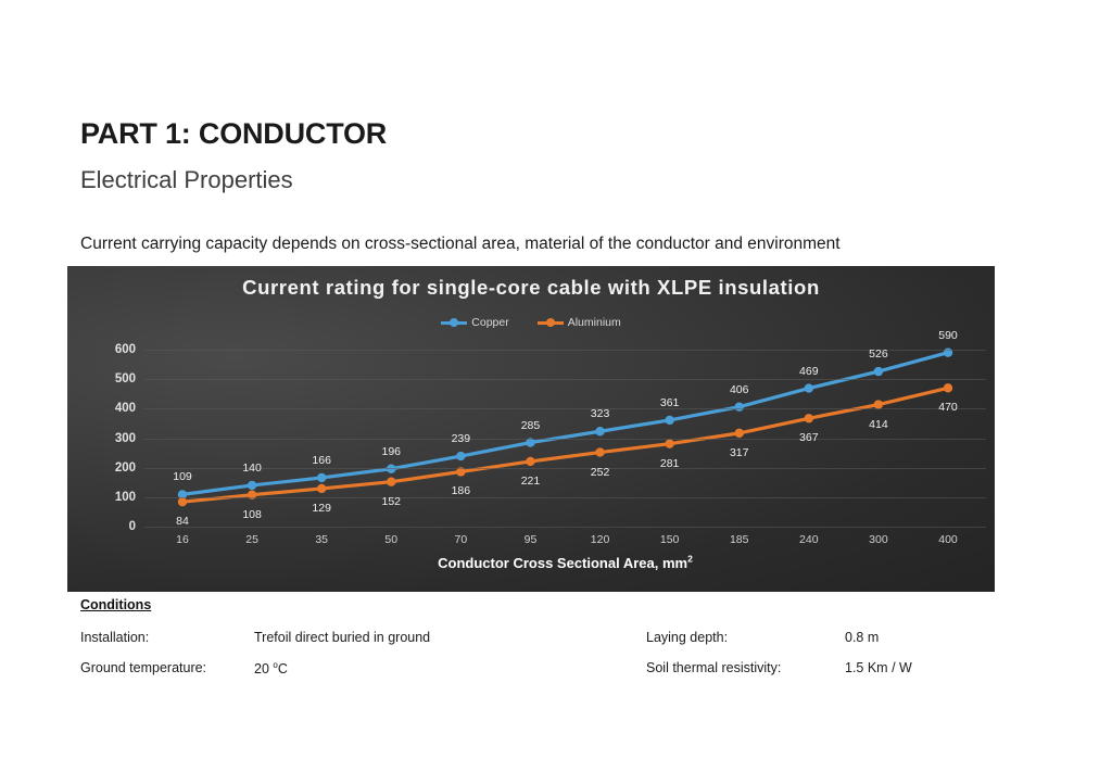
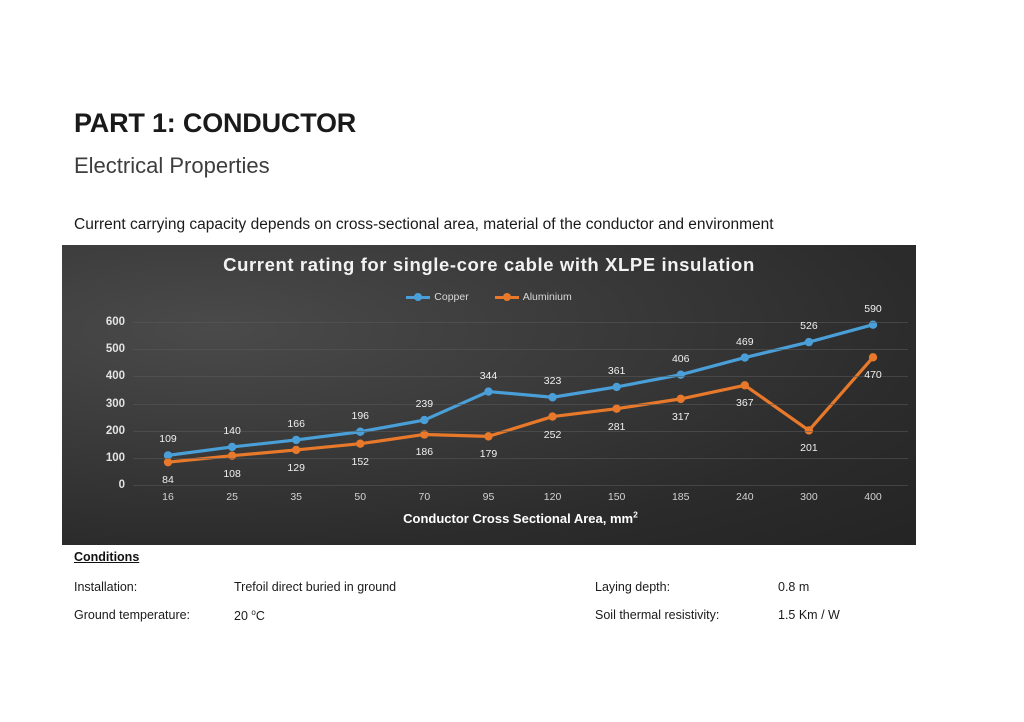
Copper/95: 285 -> 344
Aluminium/95: 221 -> 179
Aluminium/300: 414 -> 201
